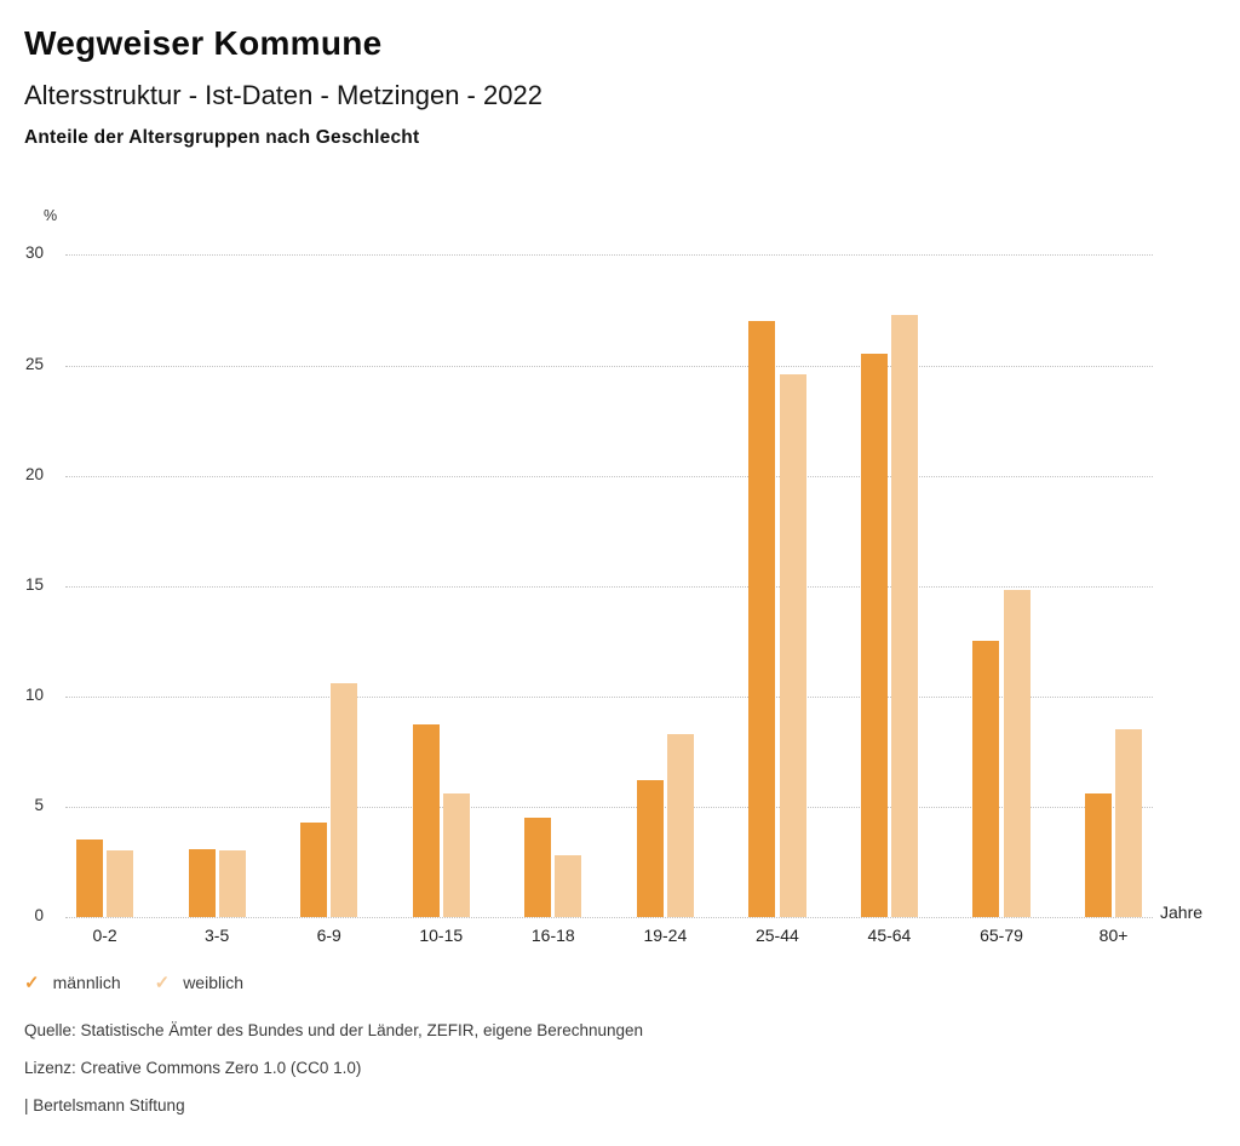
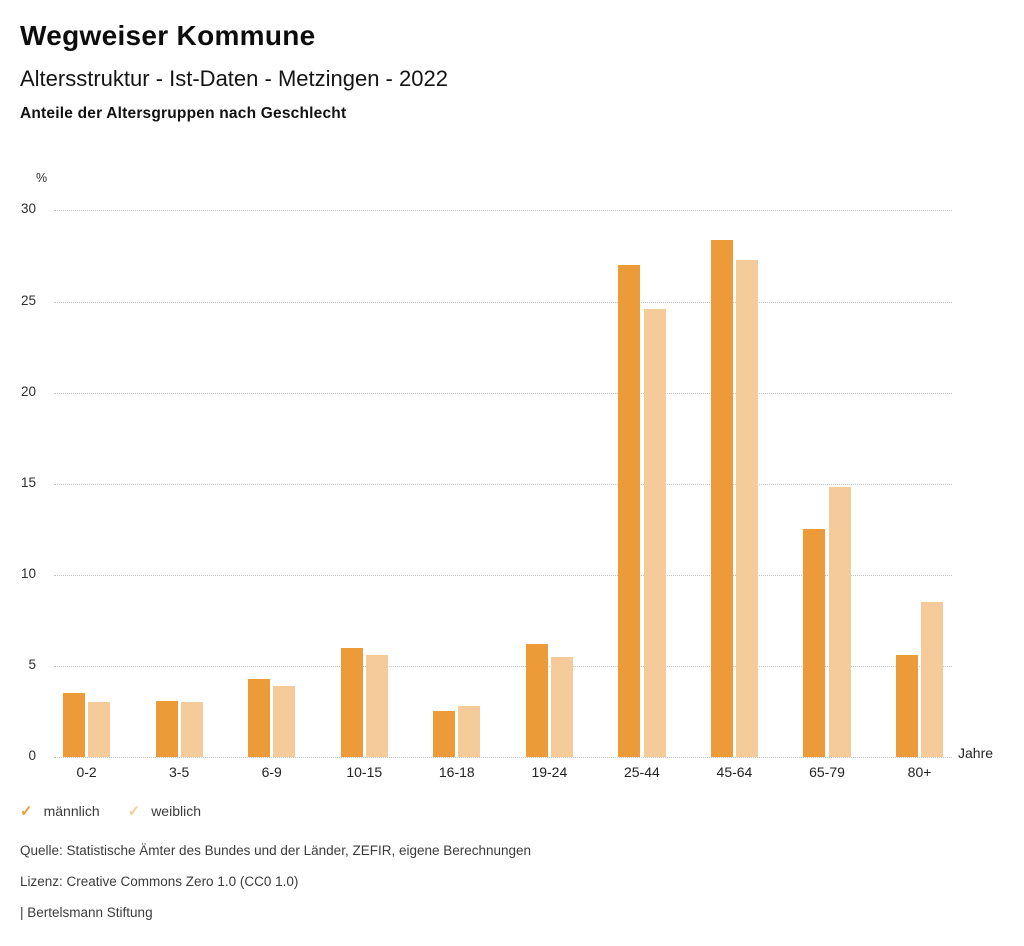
weiblich/6-9: 10.6 -> 3.9
männlich/10-15: 8.7 -> 6.0
männlich/16-18: 4.5 -> 2.5
weiblich/19-24: 8.3 -> 5.5
männlich/45-64: 25.5 -> 28.4
